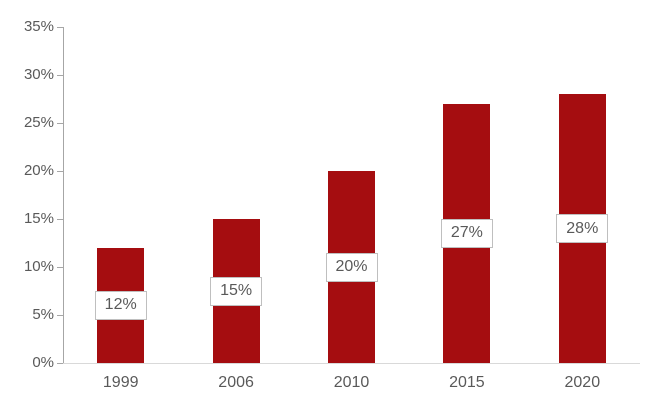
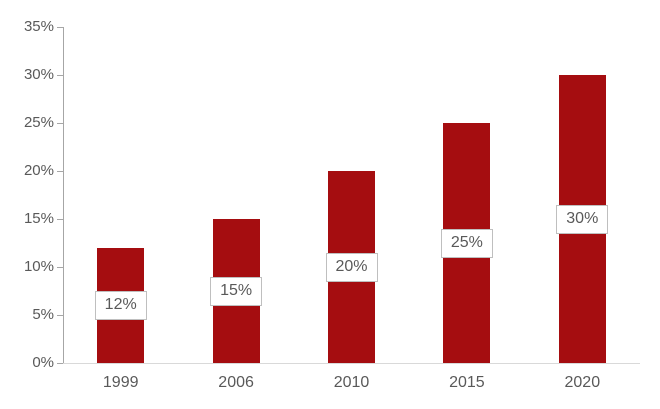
2015: 27% -> 25%
2020: 28% -> 30%
